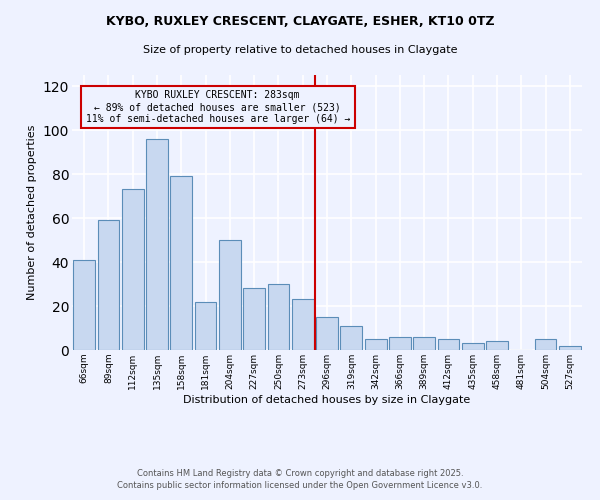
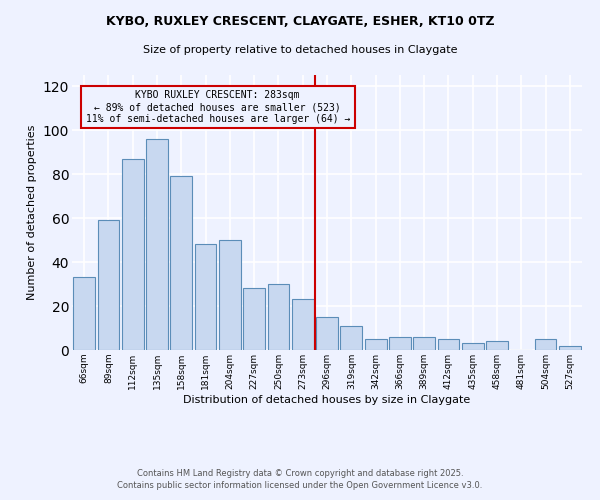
66sqm: 41 -> 33
112sqm: 73 -> 87
181sqm: 22 -> 48
